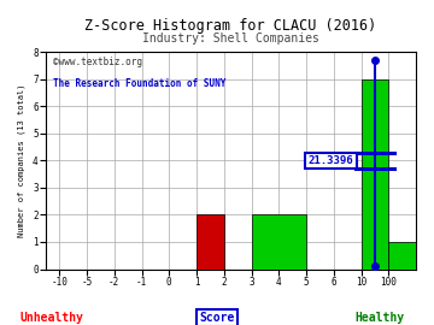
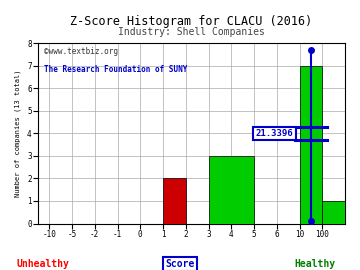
4: 2 -> 3
